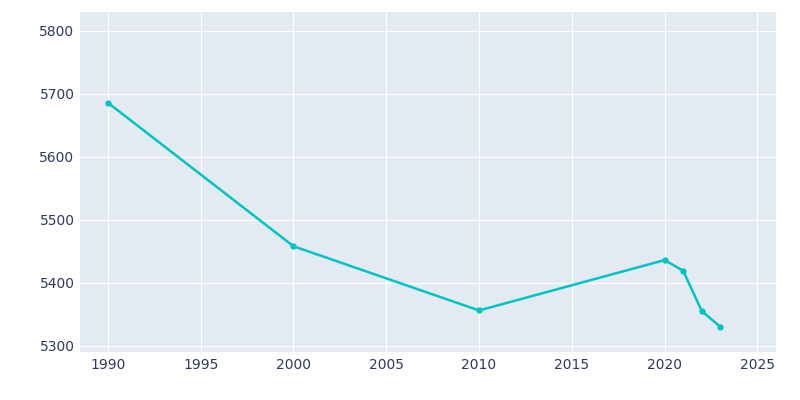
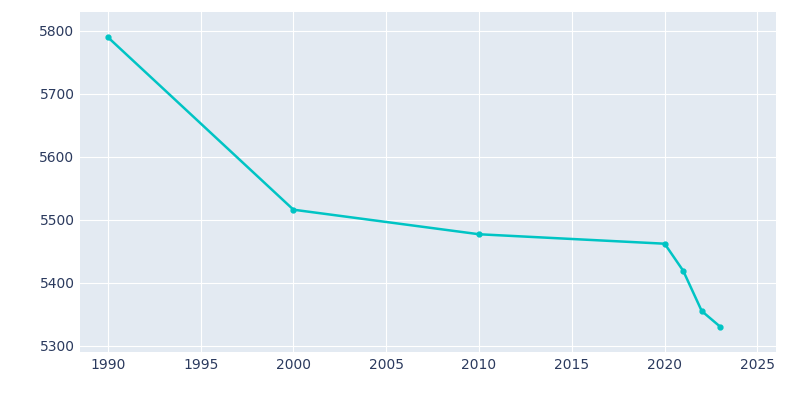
1990: 5686 -> 5790
2000: 5458 -> 5516
2010: 5356 -> 5477
2020: 5436 -> 5462
